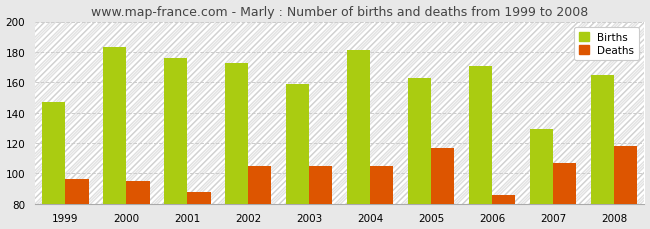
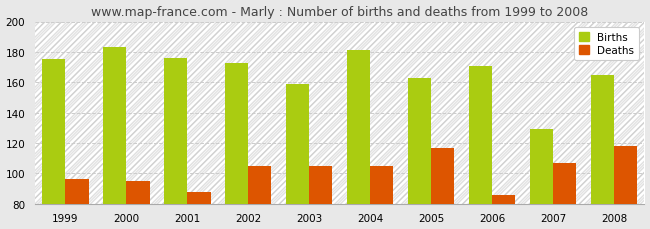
Births/1999: 147 -> 175
